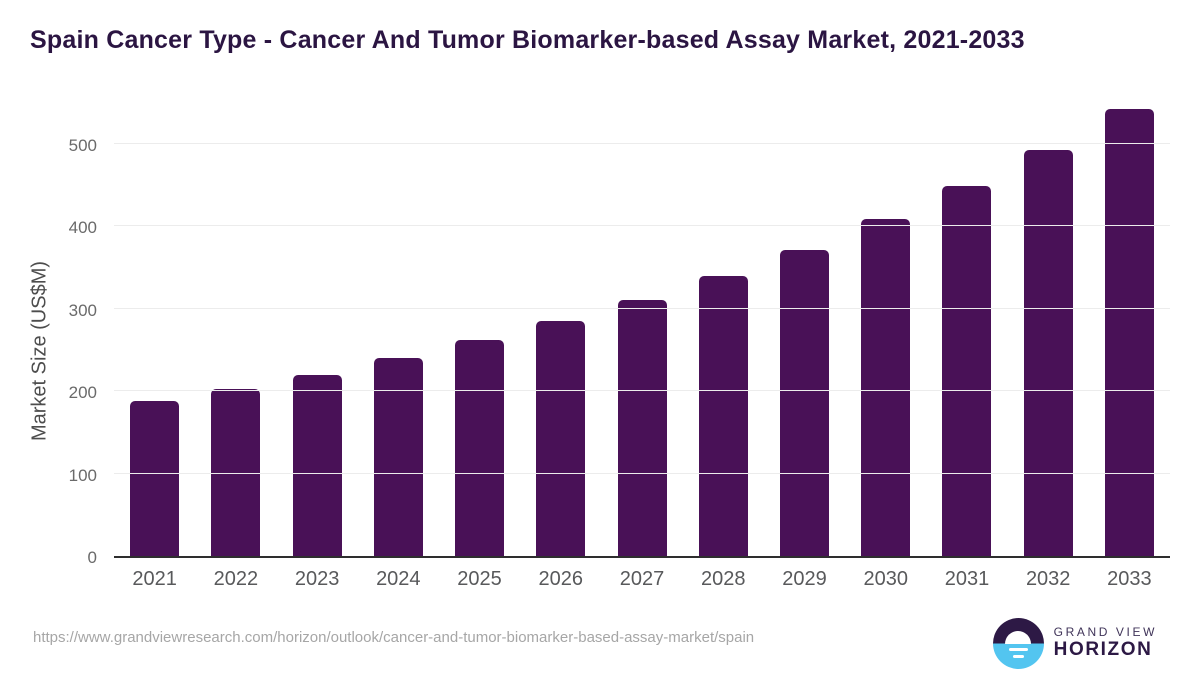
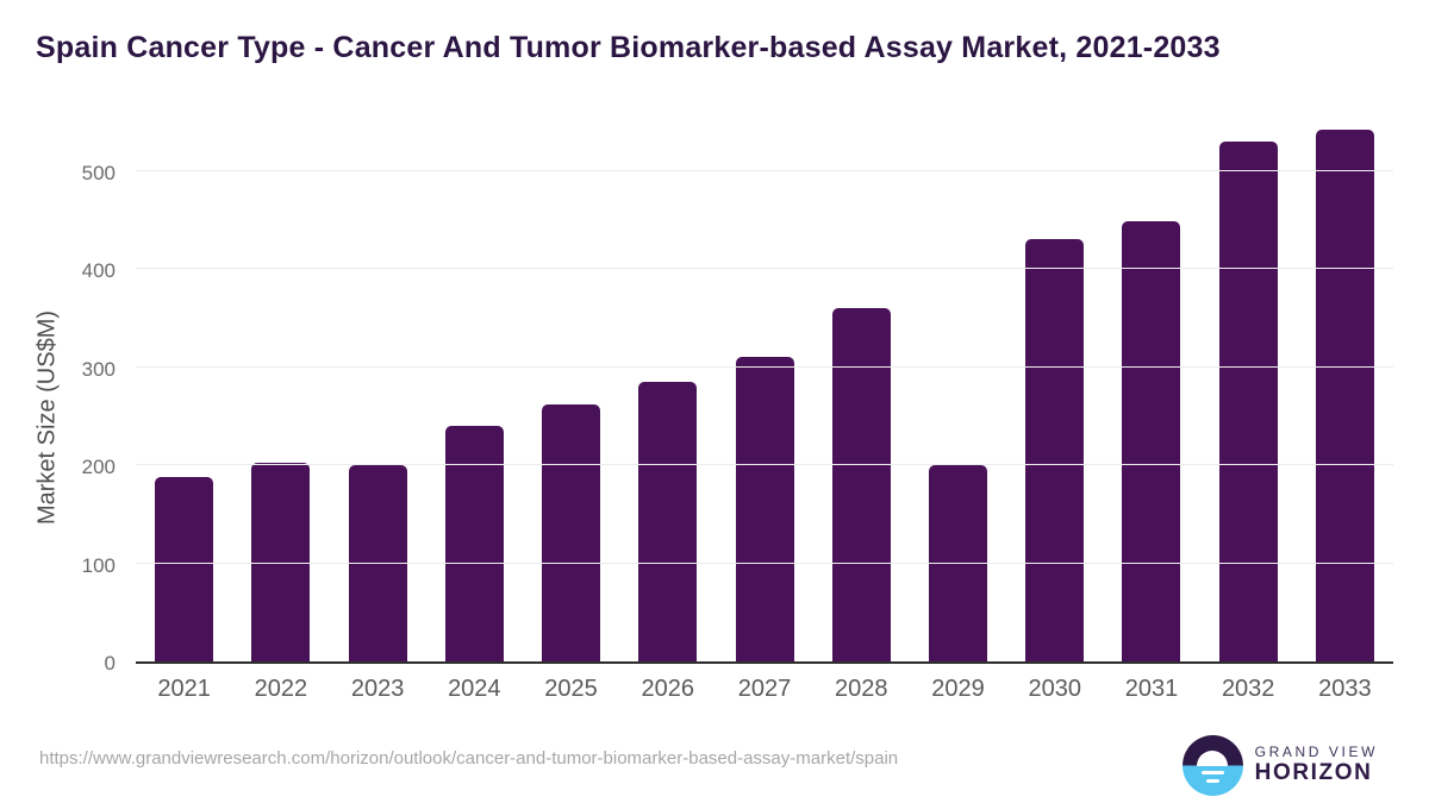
2023: 220 -> 200
2028: 340 -> 360
2029: 370 -> 200
2030: 410 -> 430
2032: 490 -> 530
